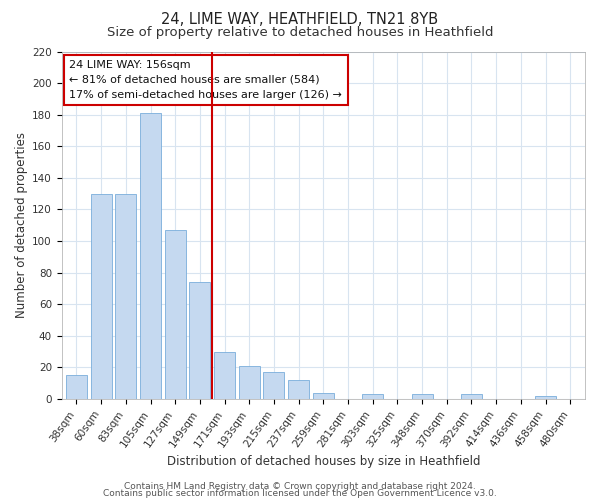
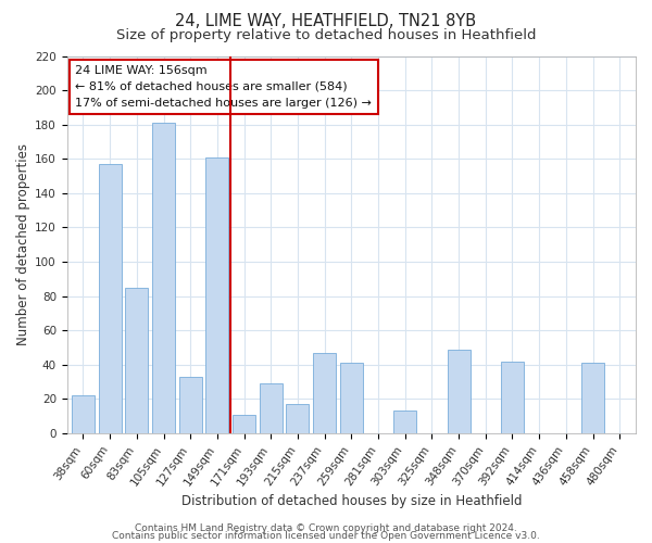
38sqm: 15 -> 22
60sqm: 130 -> 157
83sqm: 130 -> 85
127sqm: 107 -> 33
149sqm: 74 -> 161
171sqm: 30 -> 11
193sqm: 21 -> 29
237sqm: 12 -> 47
259sqm: 4 -> 41
303sqm: 3 -> 13
348sqm: 3 -> 49
392sqm: 3 -> 42
458sqm: 2 -> 41
